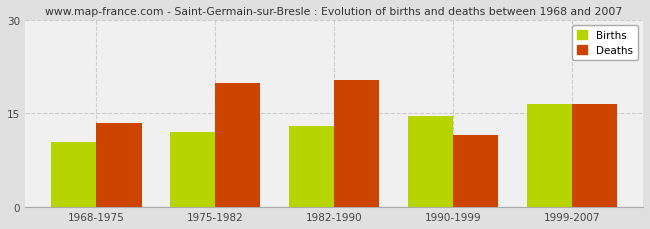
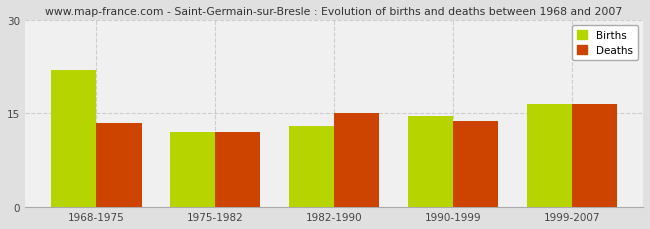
Births/1968-1975: 10.4 -> 22.0
Deaths/1975-1982: 19.8 -> 12.0
Deaths/1982-1990: 20.4 -> 15.0
Deaths/1990-1999: 11.6 -> 13.8
